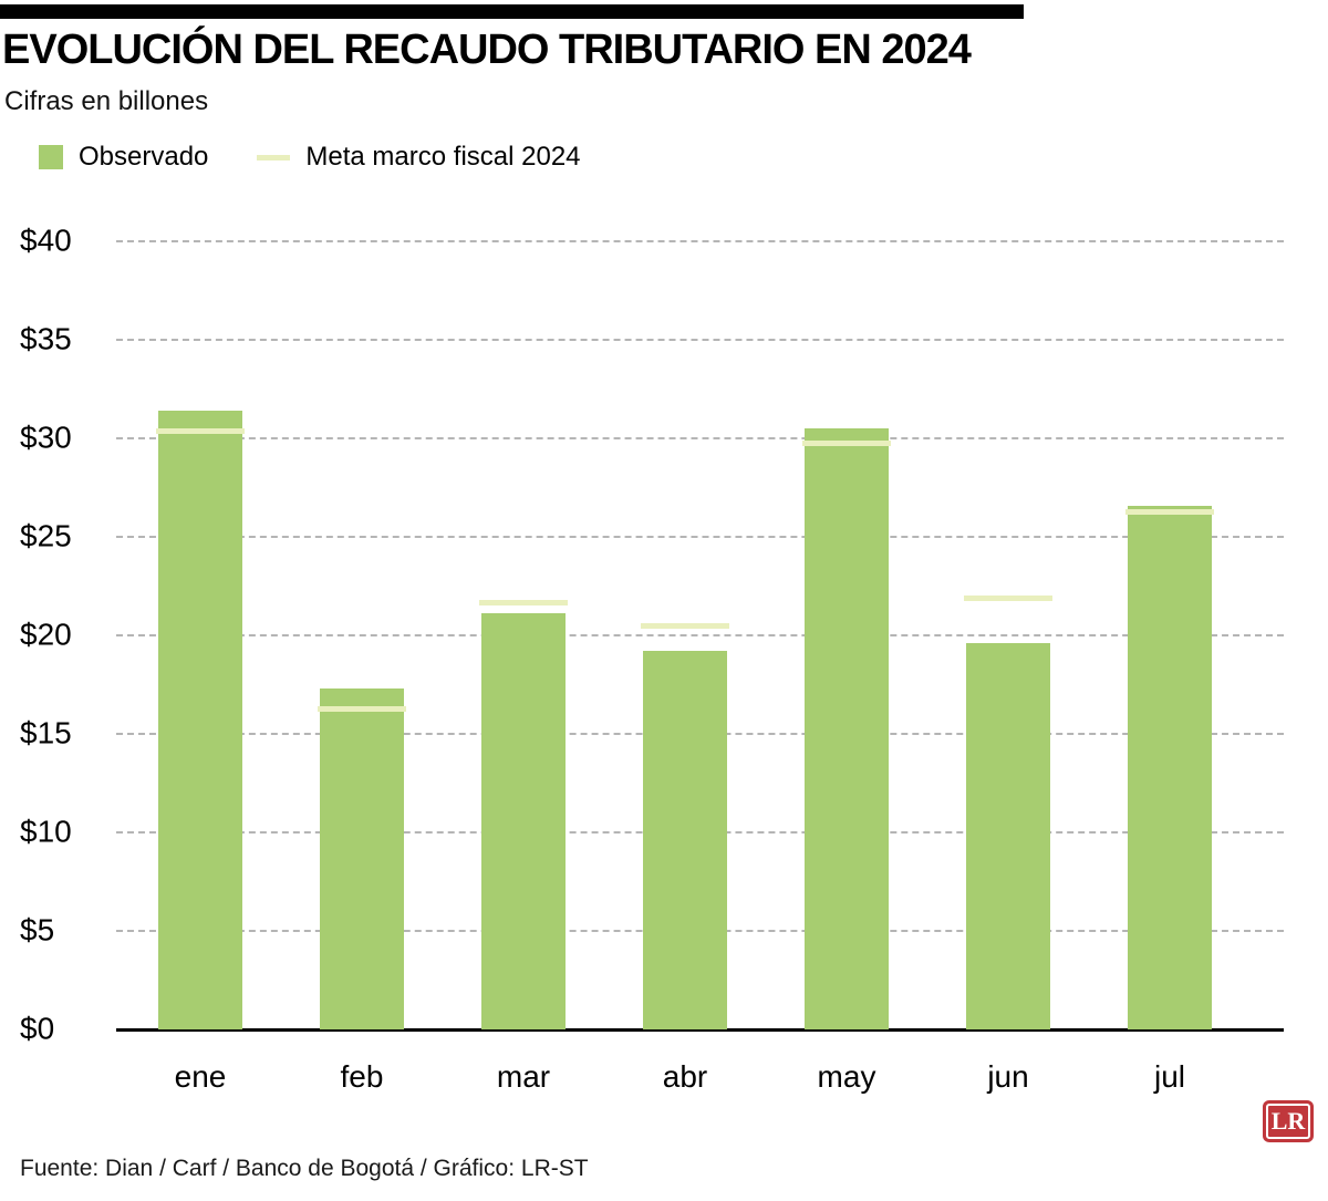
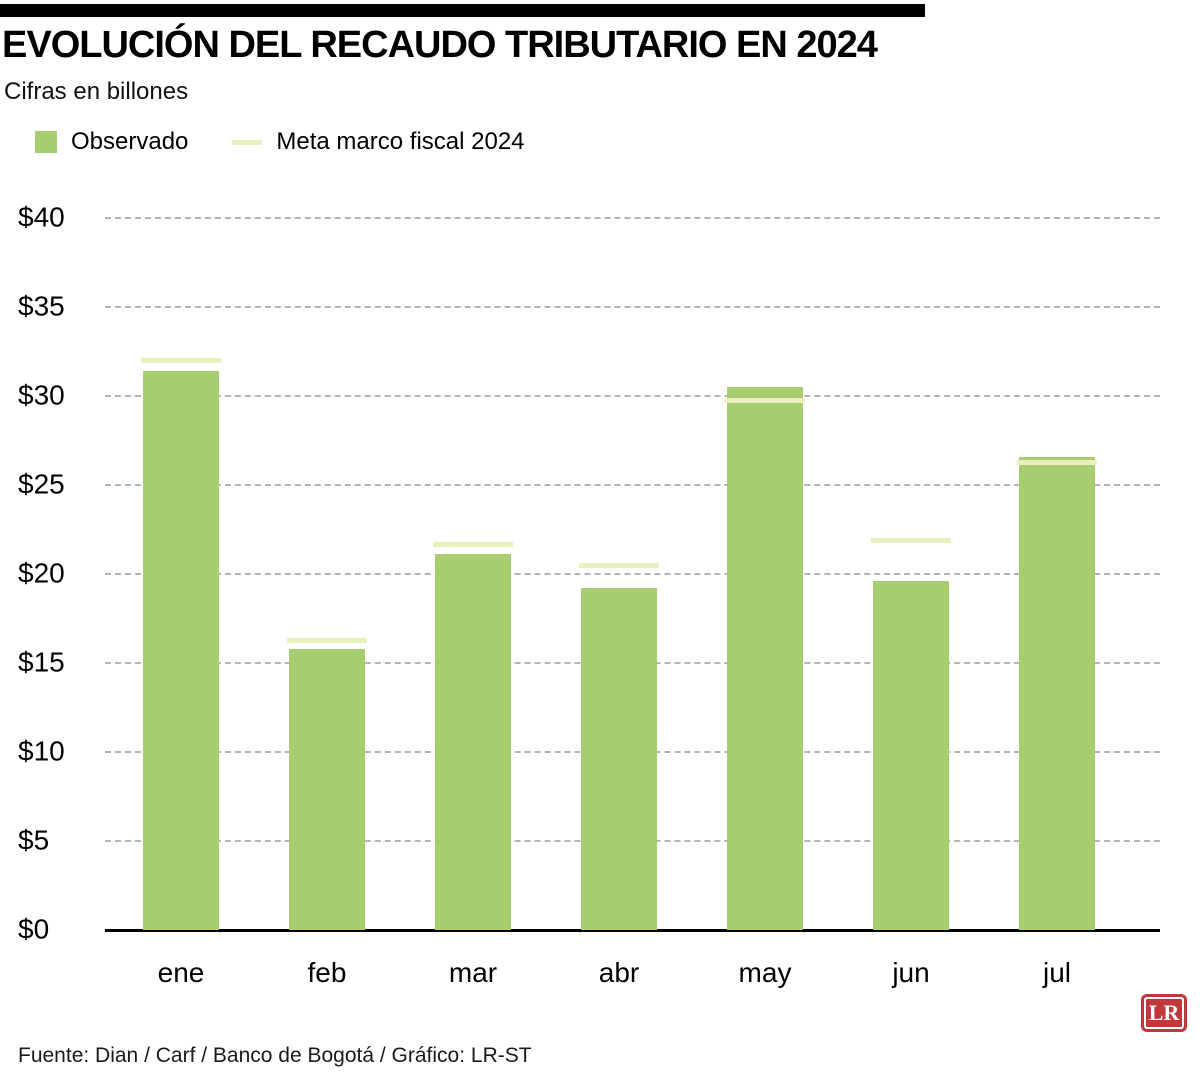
Meta marco fiscal 2024/ene: $30.4 -> $32.0
Observado/feb: $17.3 -> $15.8
